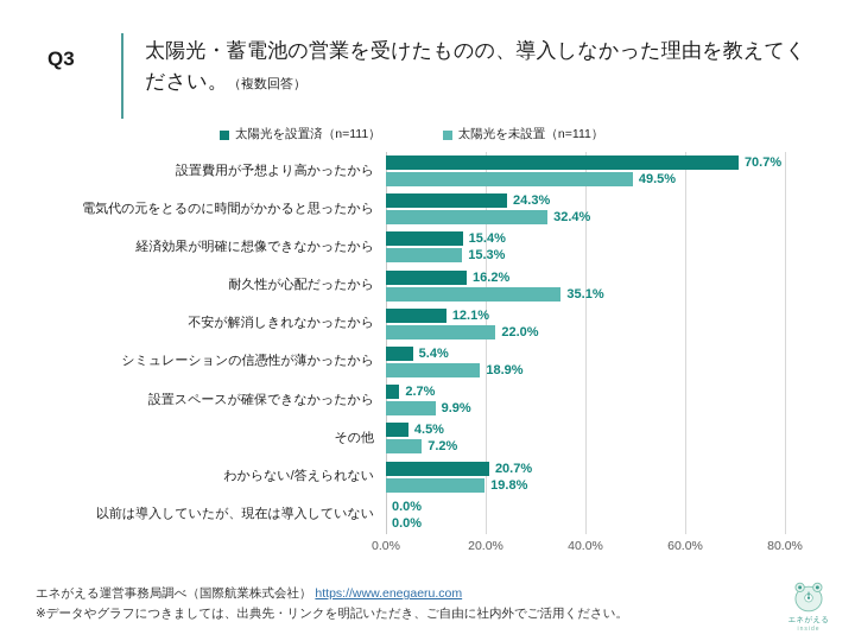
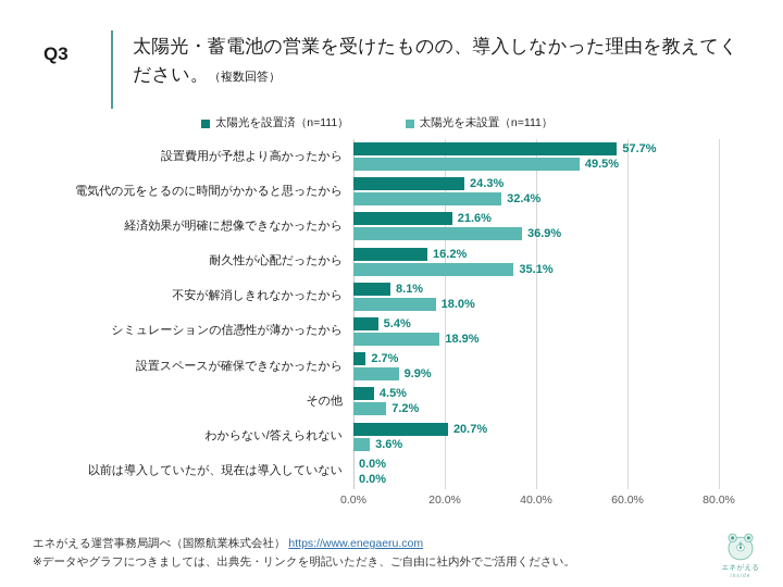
太陽光を設置済（n=111）/設置費用が予想より高かったから: 70.7% -> 57.7%
太陽光を設置済（n=111）/経済効果が明確に想像できなかったから: 15.4% -> 21.6%
太陽光を未設置（n=111）/経済効果が明確に想像できなかったから: 15.3% -> 36.9%
太陽光を設置済（n=111）/不安が解消しきれなかったから: 12.1% -> 8.1%
太陽光を未設置（n=111）/不安が解消しきれなかったから: 22.0% -> 18.0%
太陽光を未設置（n=111）/わからない/答えられない: 19.8% -> 3.6%
